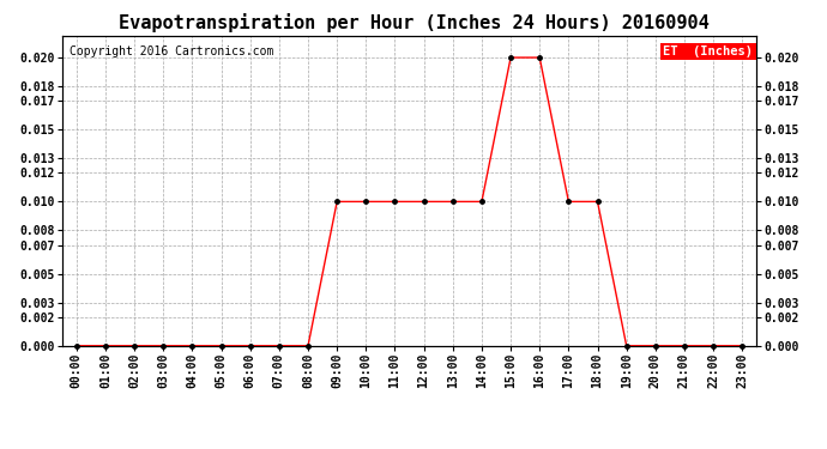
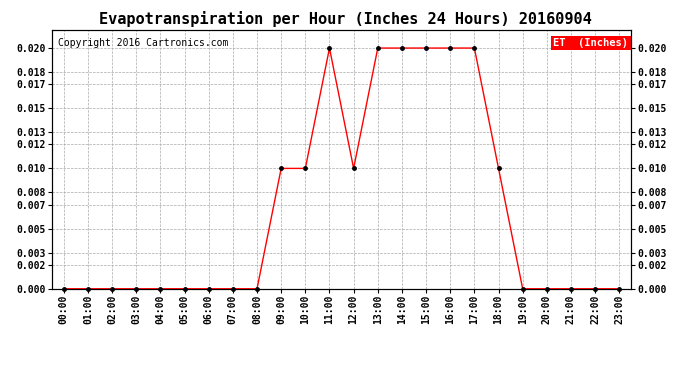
11:00: 0.01 -> 0.02
13:00: 0.01 -> 0.02
14:00: 0.01 -> 0.02
17:00: 0.01 -> 0.02
